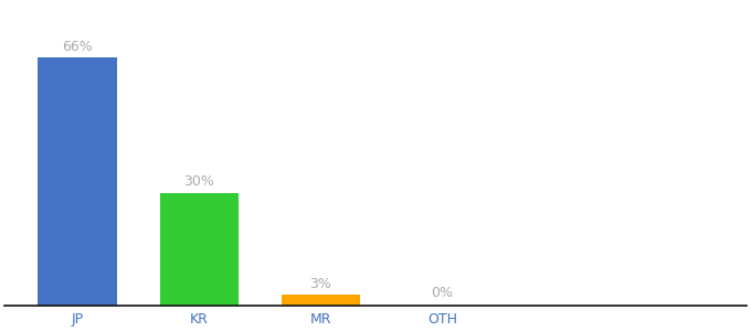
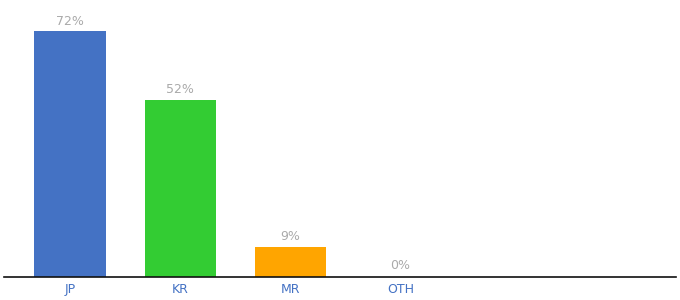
JP: 66% -> 72%
KR: 30% -> 52%
MR: 3% -> 9%
